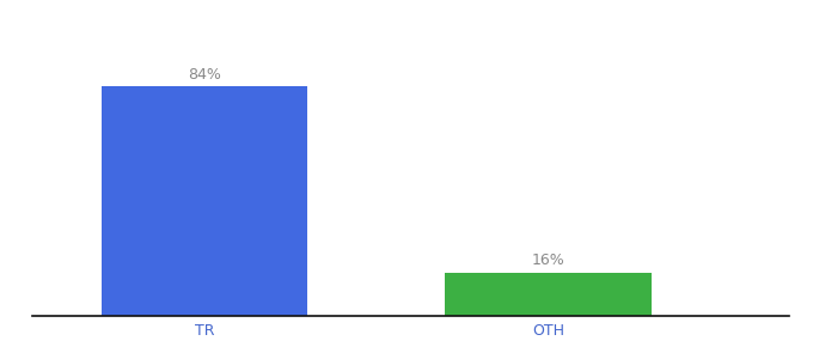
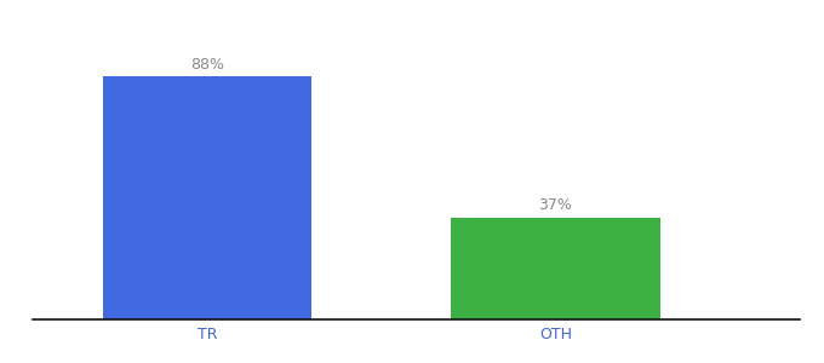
TR: 84% -> 88%
OTH: 16% -> 37%
